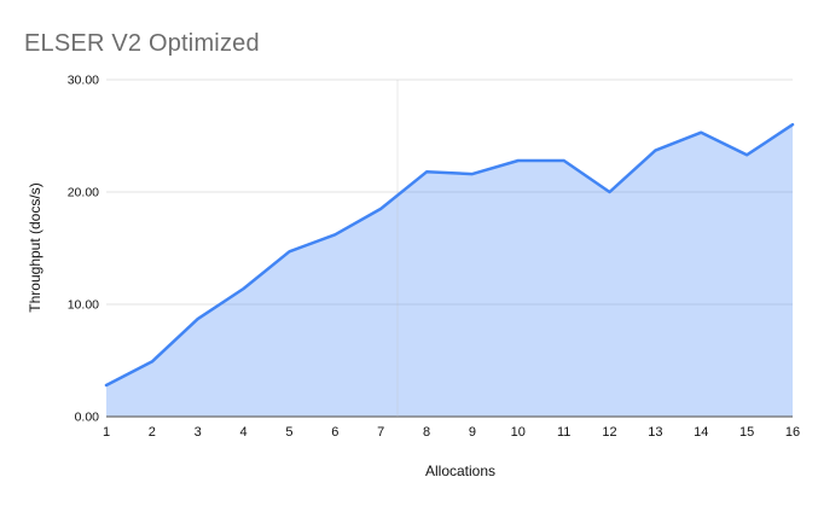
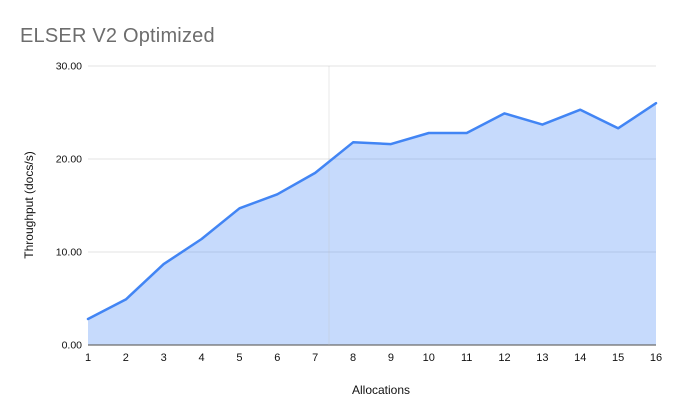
12: 20 -> 25
